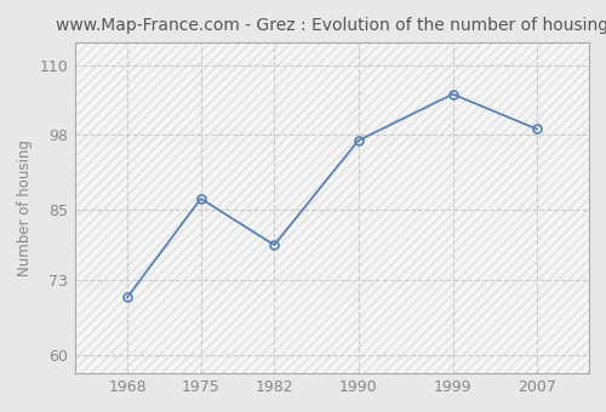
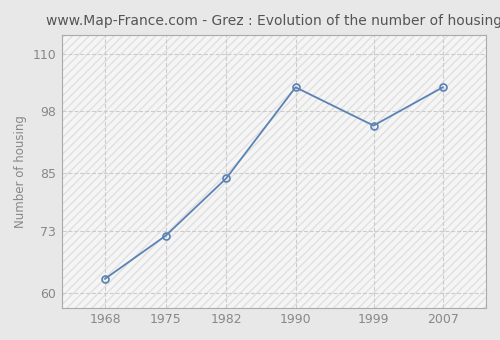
1968: 70 -> 63
1975: 87 -> 72
1982: 79 -> 84
1990: 97 -> 103
1999: 105 -> 95
2007: 99 -> 103
